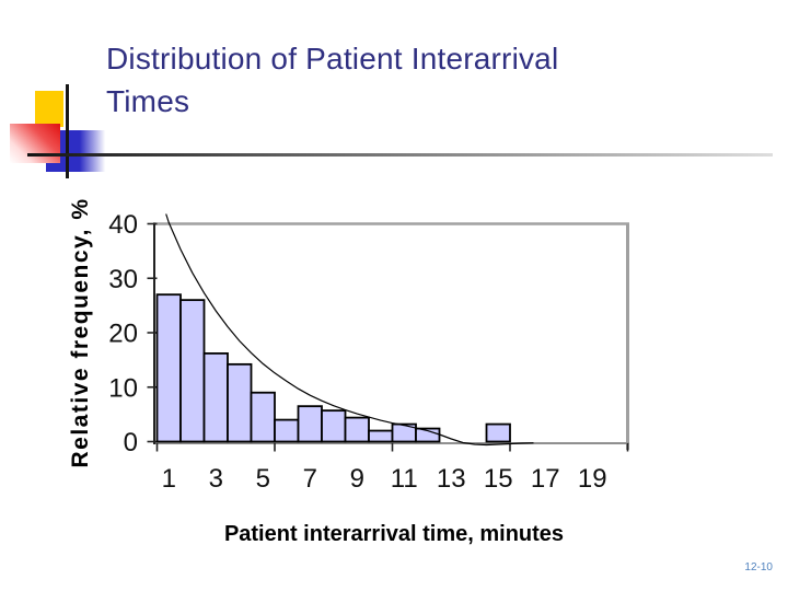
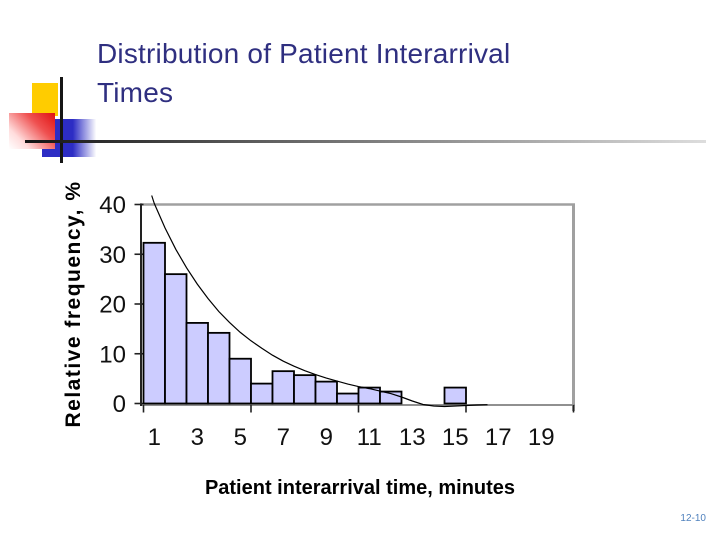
1: 27 -> 32
